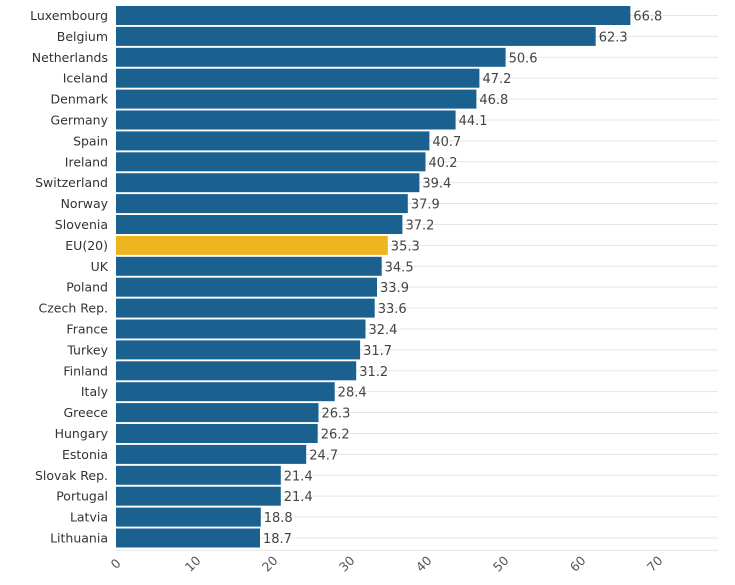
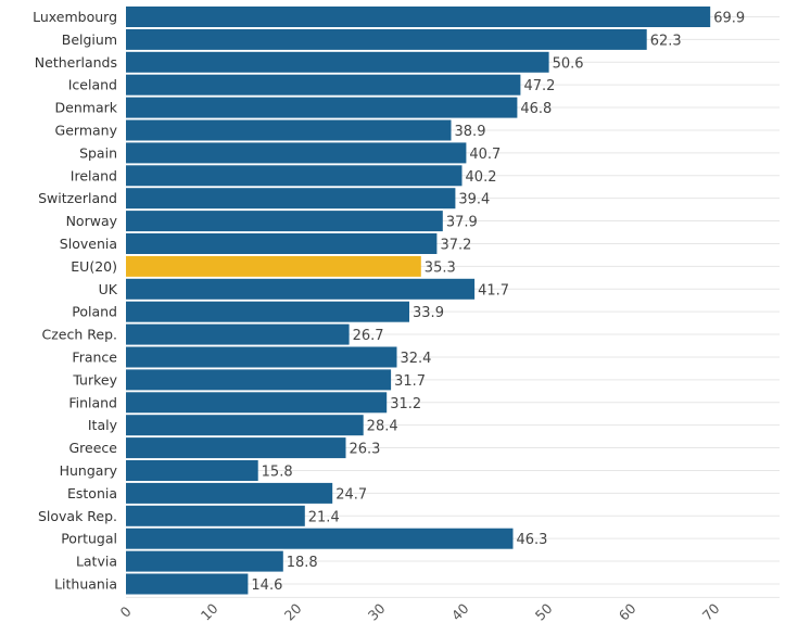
Luxembourg: 66.8 -> 69.9
Germany: 44.1 -> 38.9
UK: 34.5 -> 41.7
Czech Rep.: 33.6 -> 26.7
Hungary: 26.2 -> 15.8
Portugal: 21.4 -> 46.3
Lithuania: 18.7 -> 14.6
